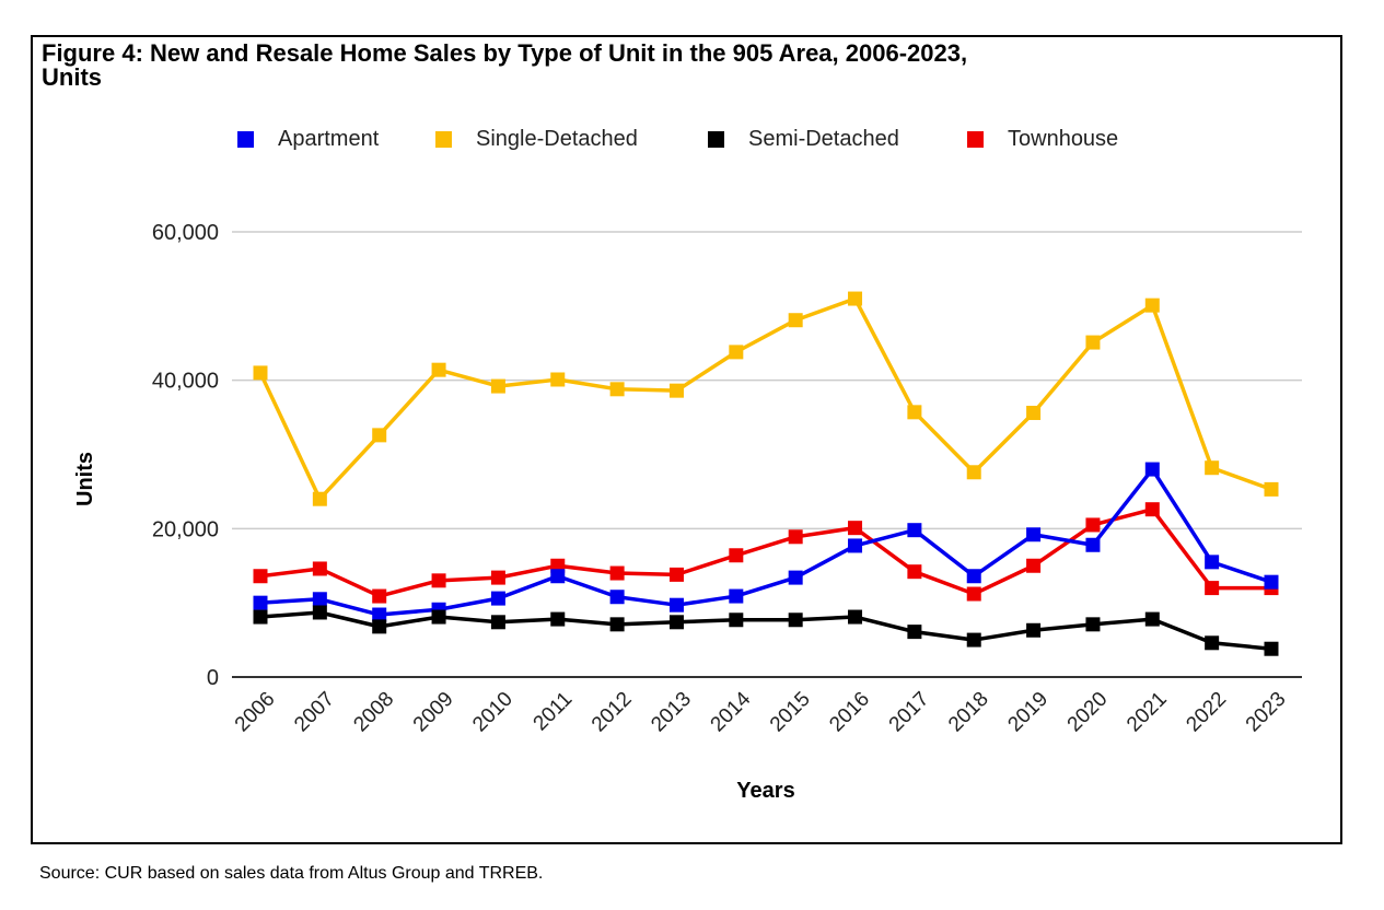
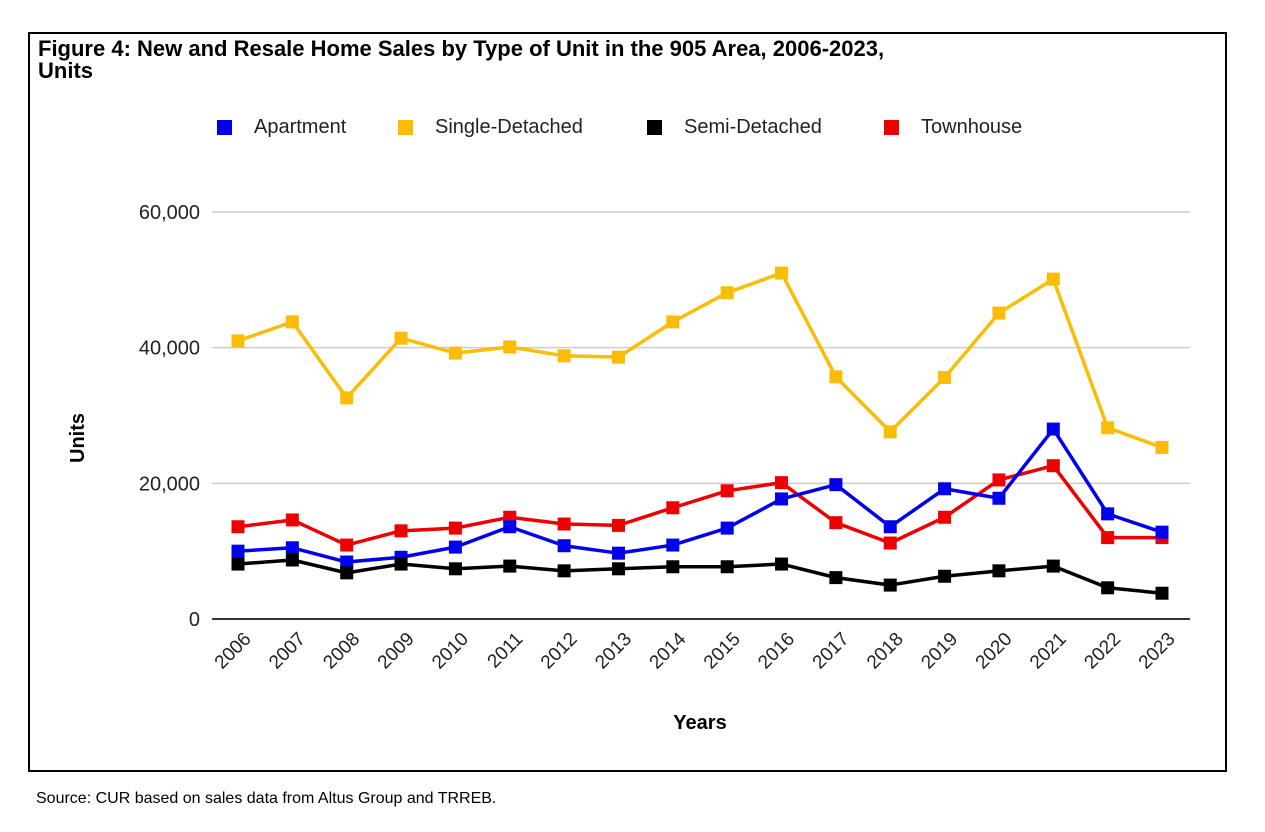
Single-Detached/2007: 24000 -> 44000
